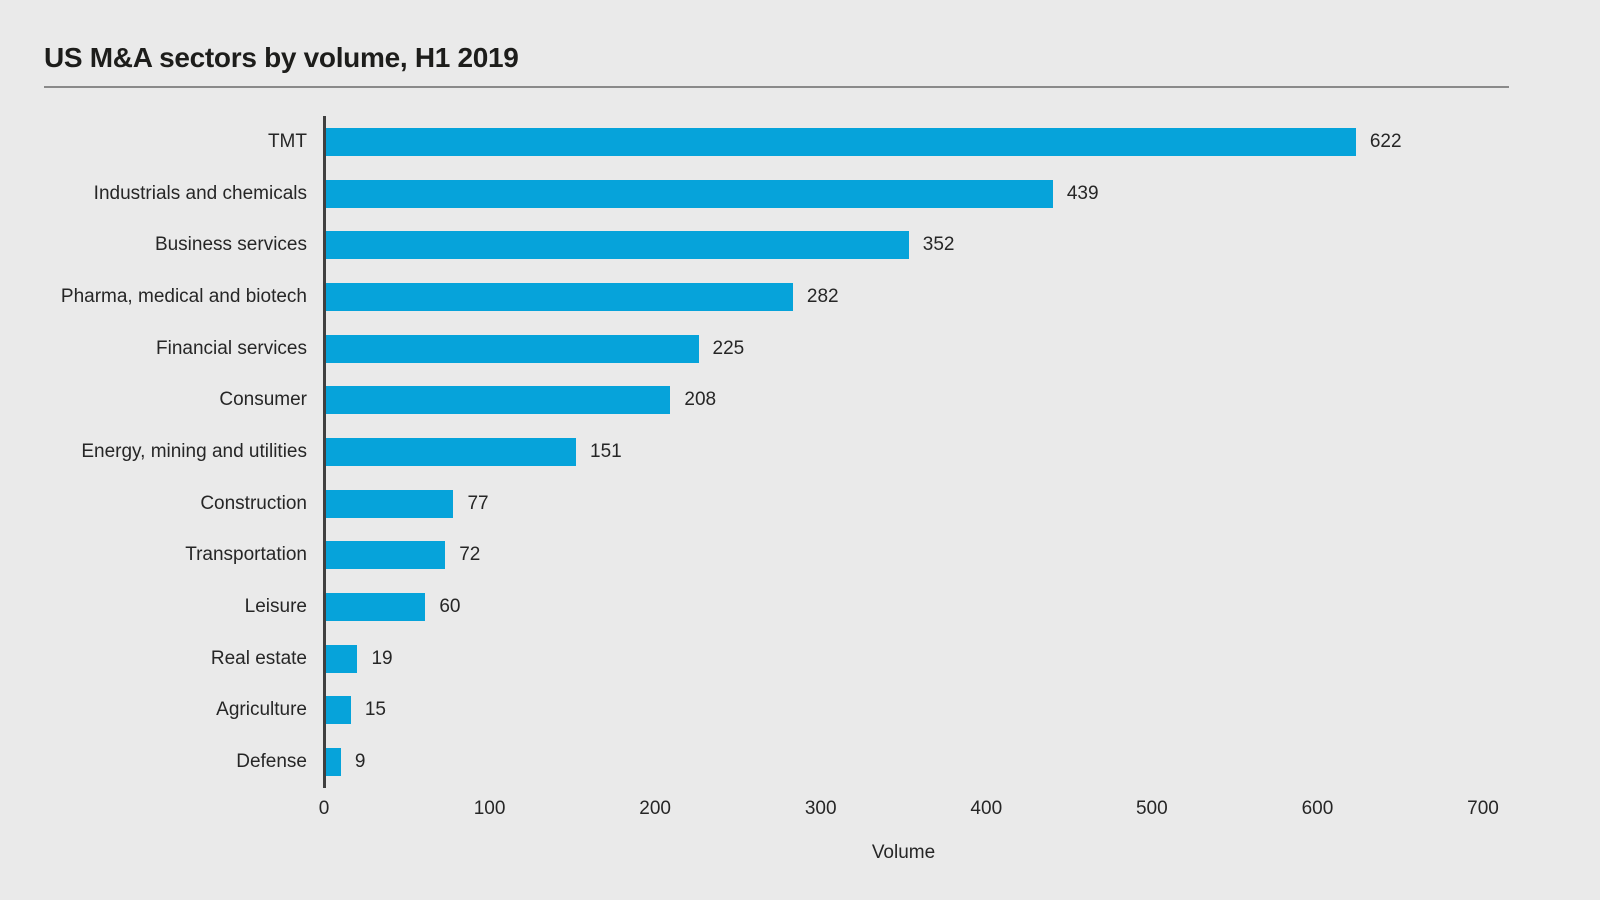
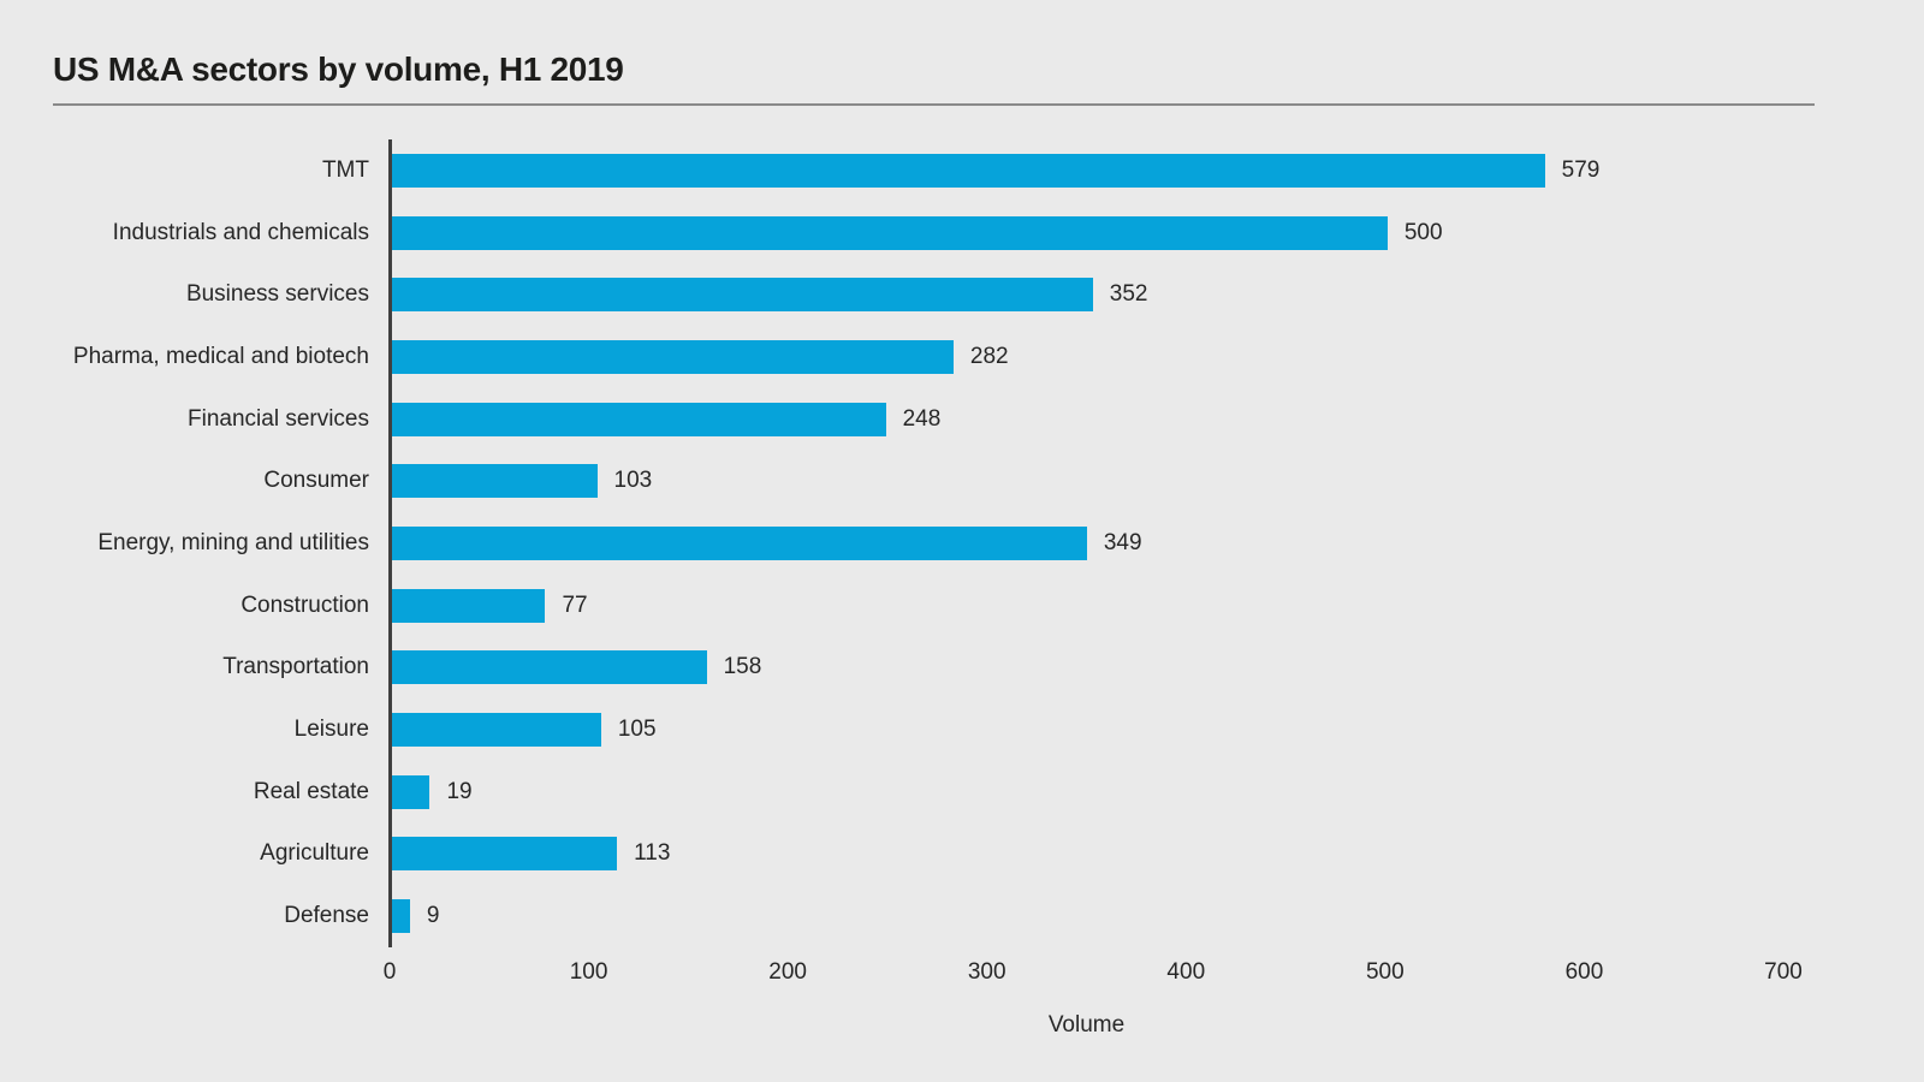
TMT: 622 -> 579
Industrials and chemicals: 439 -> 500
Financial services: 225 -> 248
Consumer: 208 -> 103
Energy, mining and utilities: 151 -> 349
Transportation: 72 -> 158
Leisure: 60 -> 105
Agriculture: 15 -> 113
